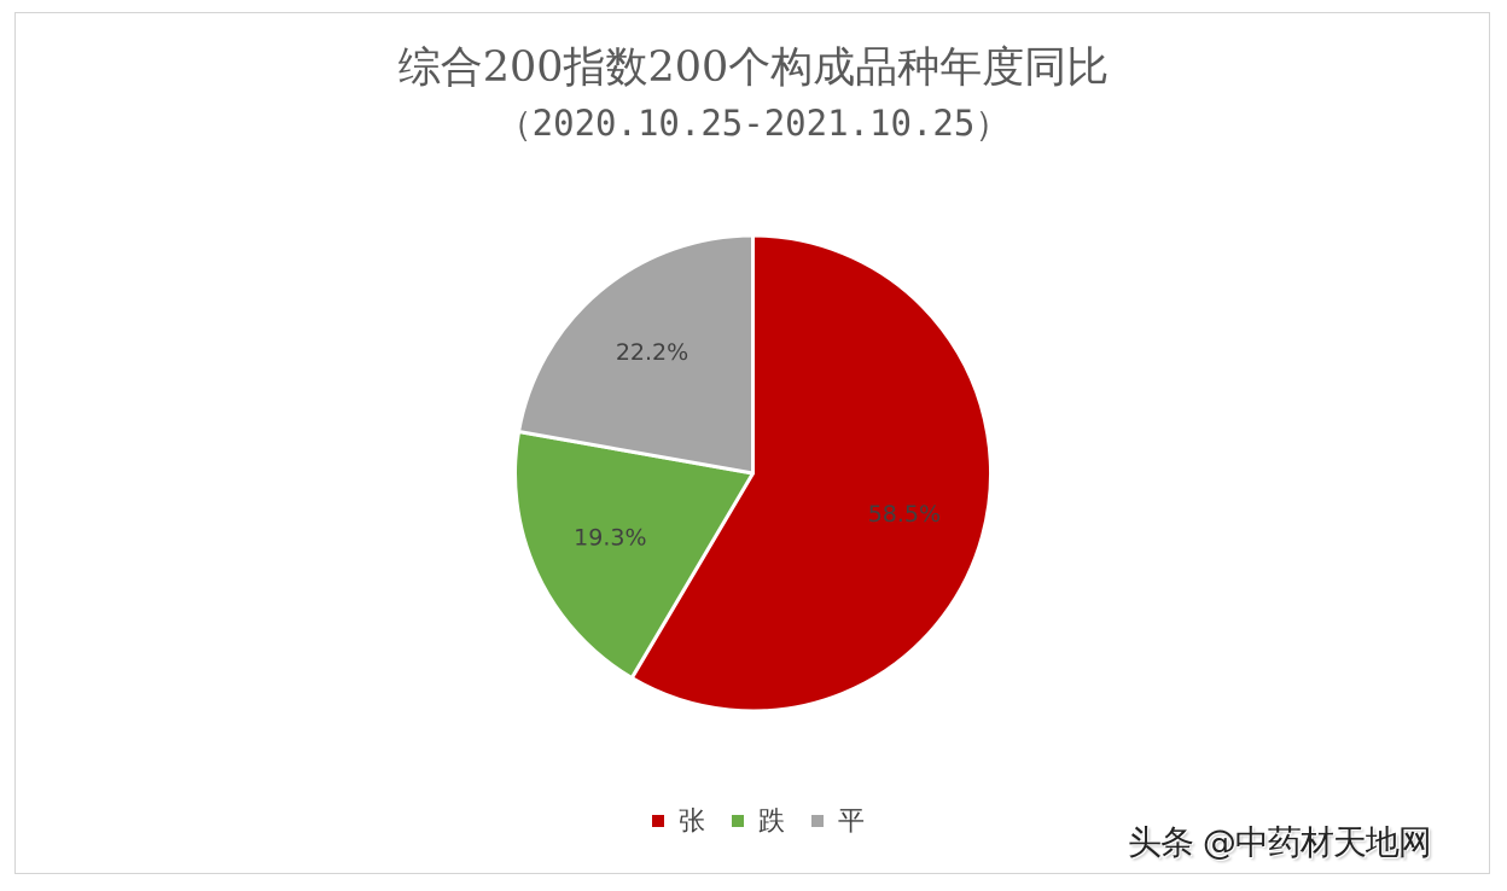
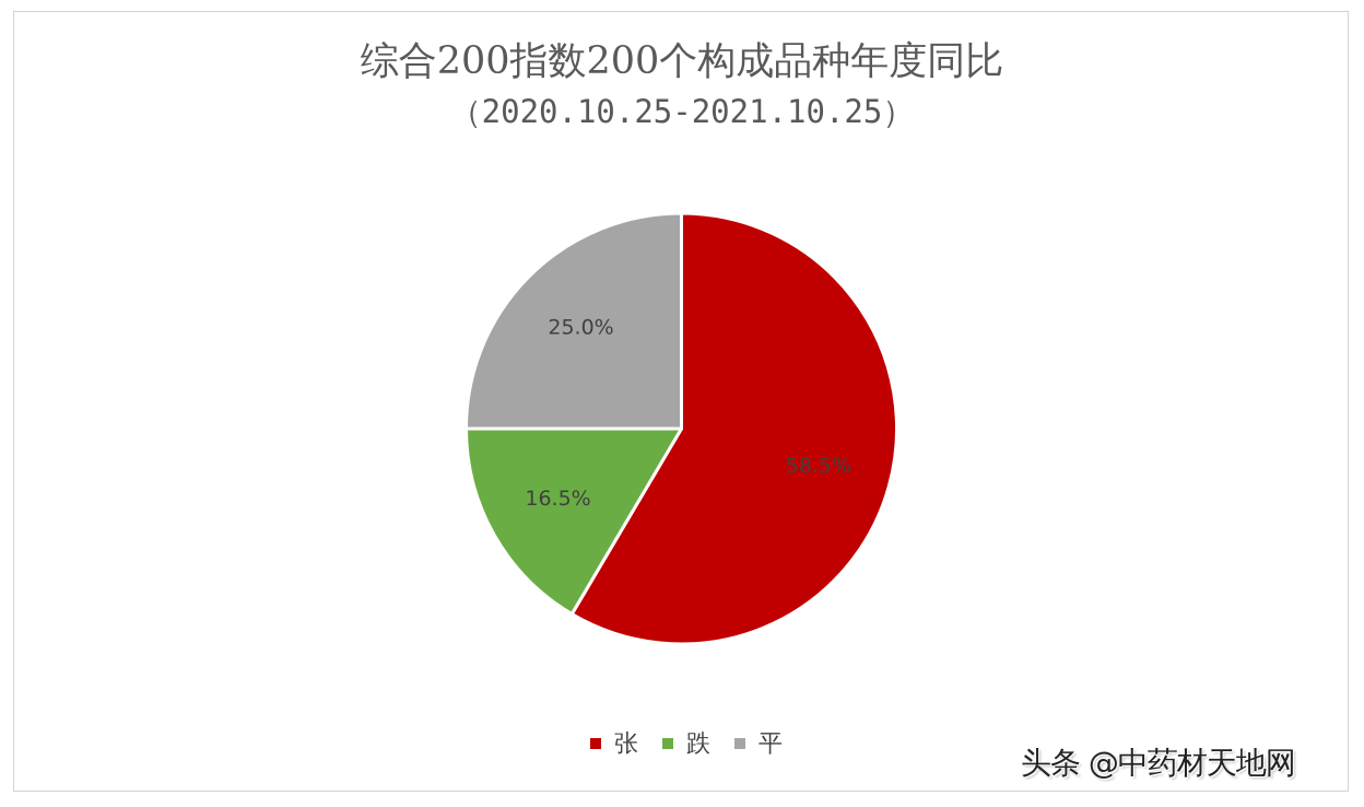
跌: 19.3% -> 16.5%
平: 22.2% -> 25.0%
